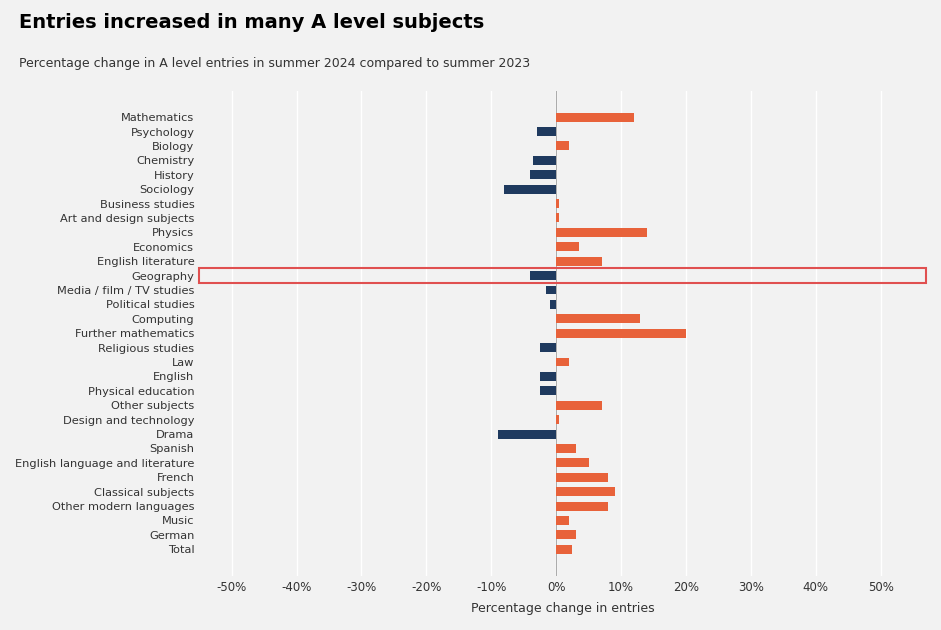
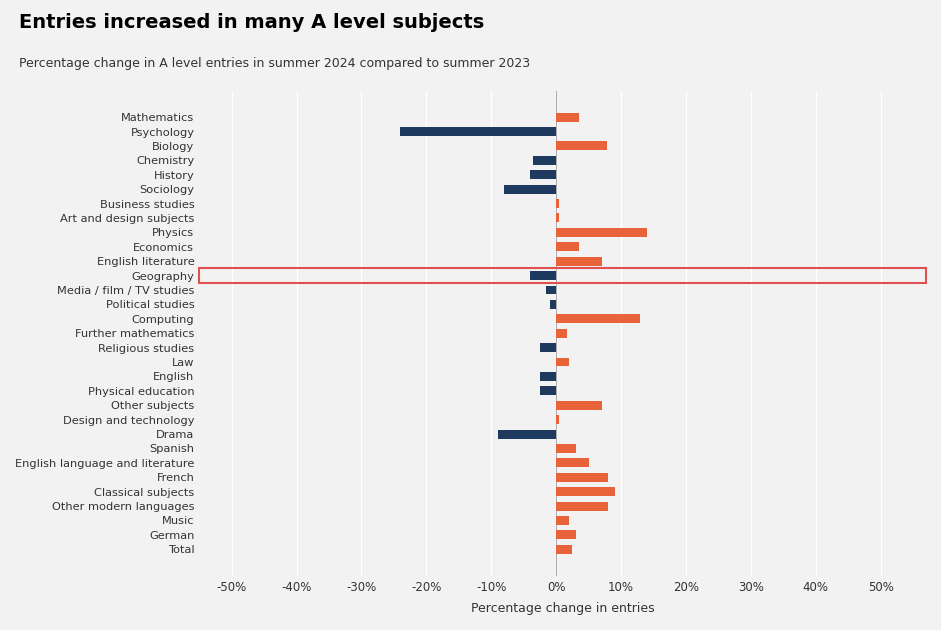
Mathematics: 12.0% -> 3.6%
Psychology: -3.0% -> -24.0%
Biology: 2.0% -> 7.8%
Further mathematics: 20.0% -> 1.6%
